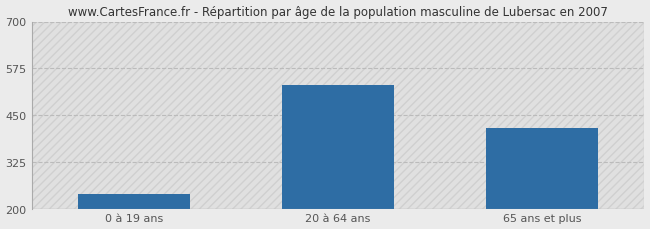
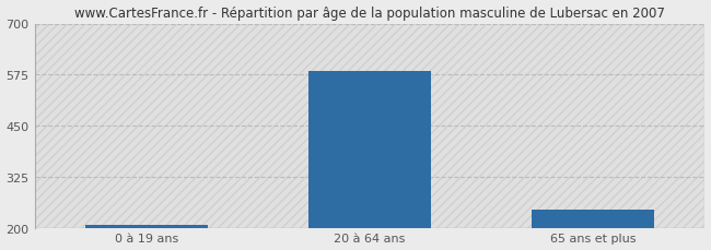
0 à 19 ans: 240 -> 207
20 à 64 ans: 530 -> 583
65 ans et plus: 415 -> 243
